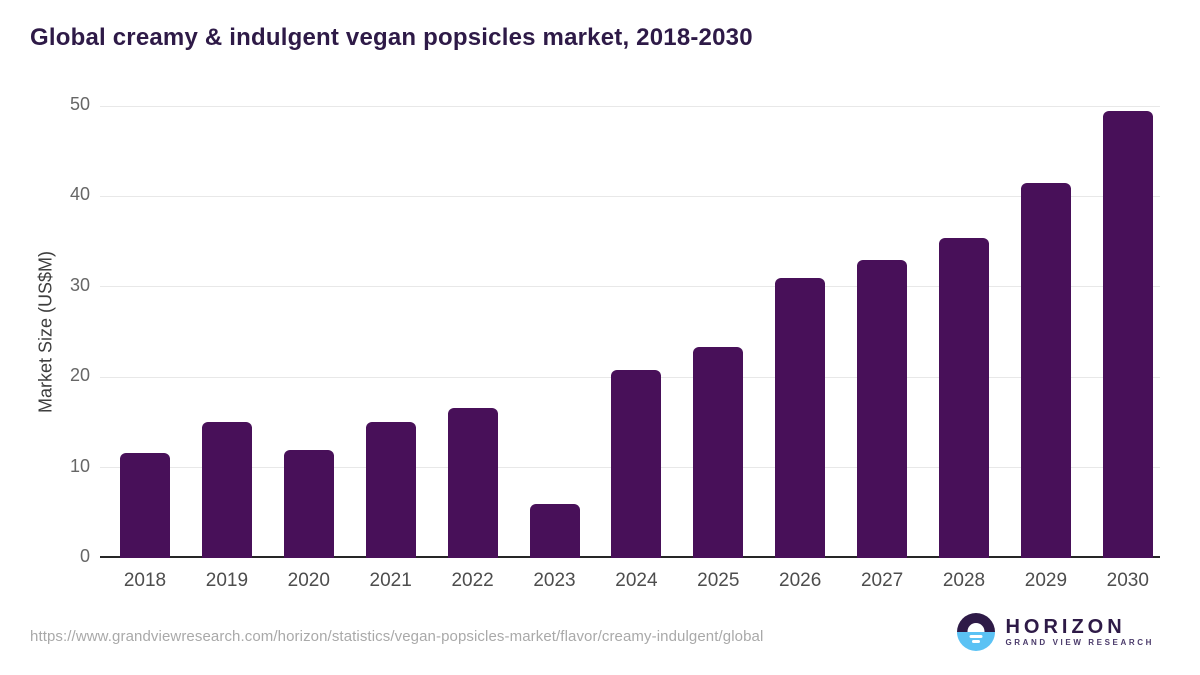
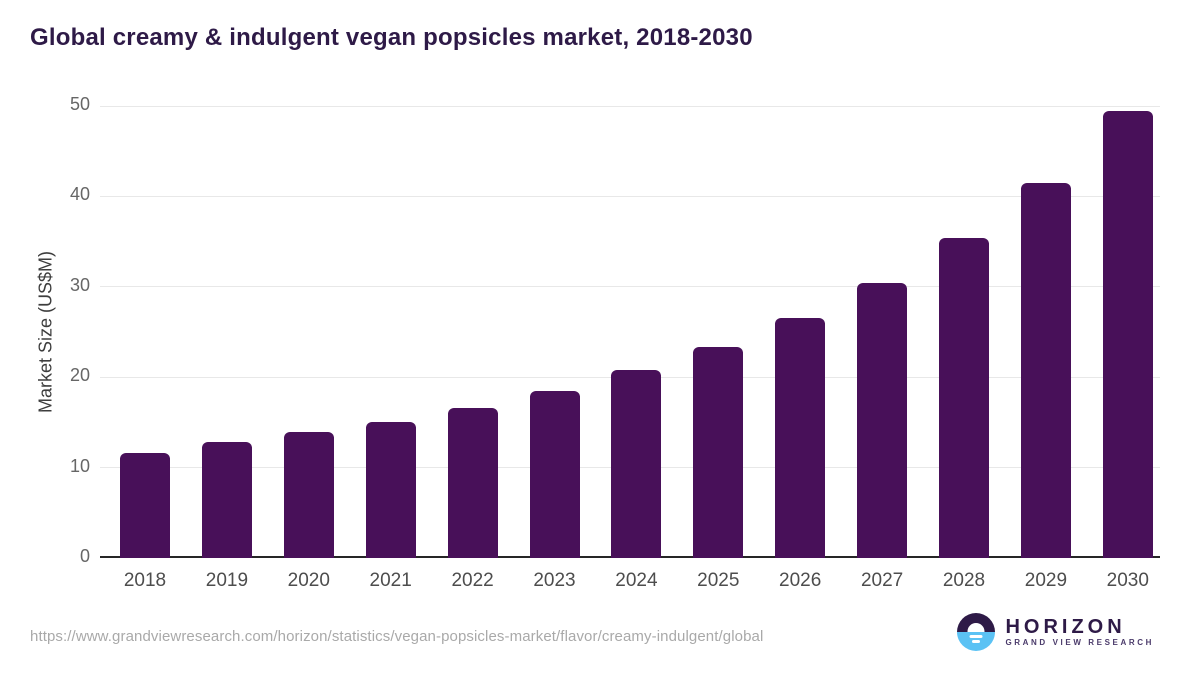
2019: 15 -> 13
2020: 12 -> 14
2023: 6 -> 18
2026: 31 -> 26
2027: 33 -> 30
